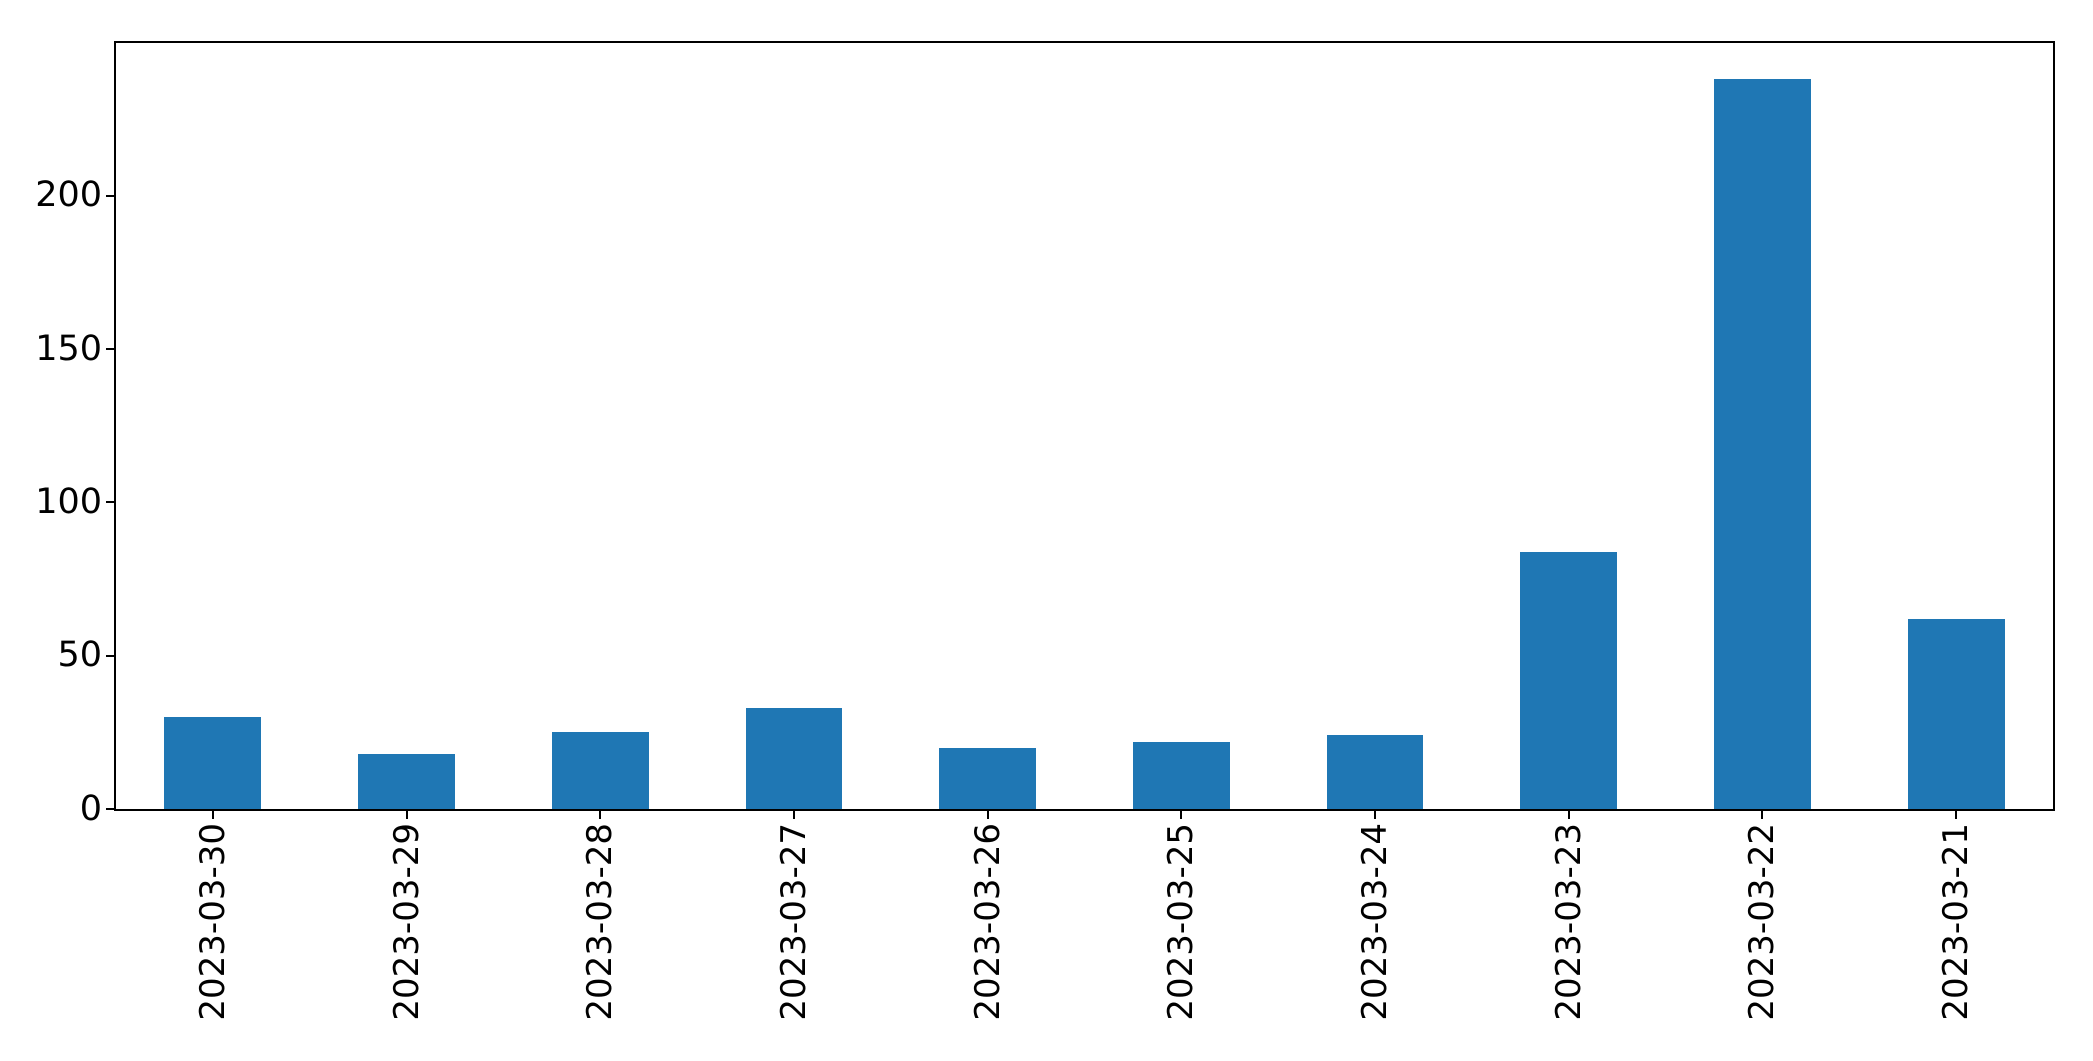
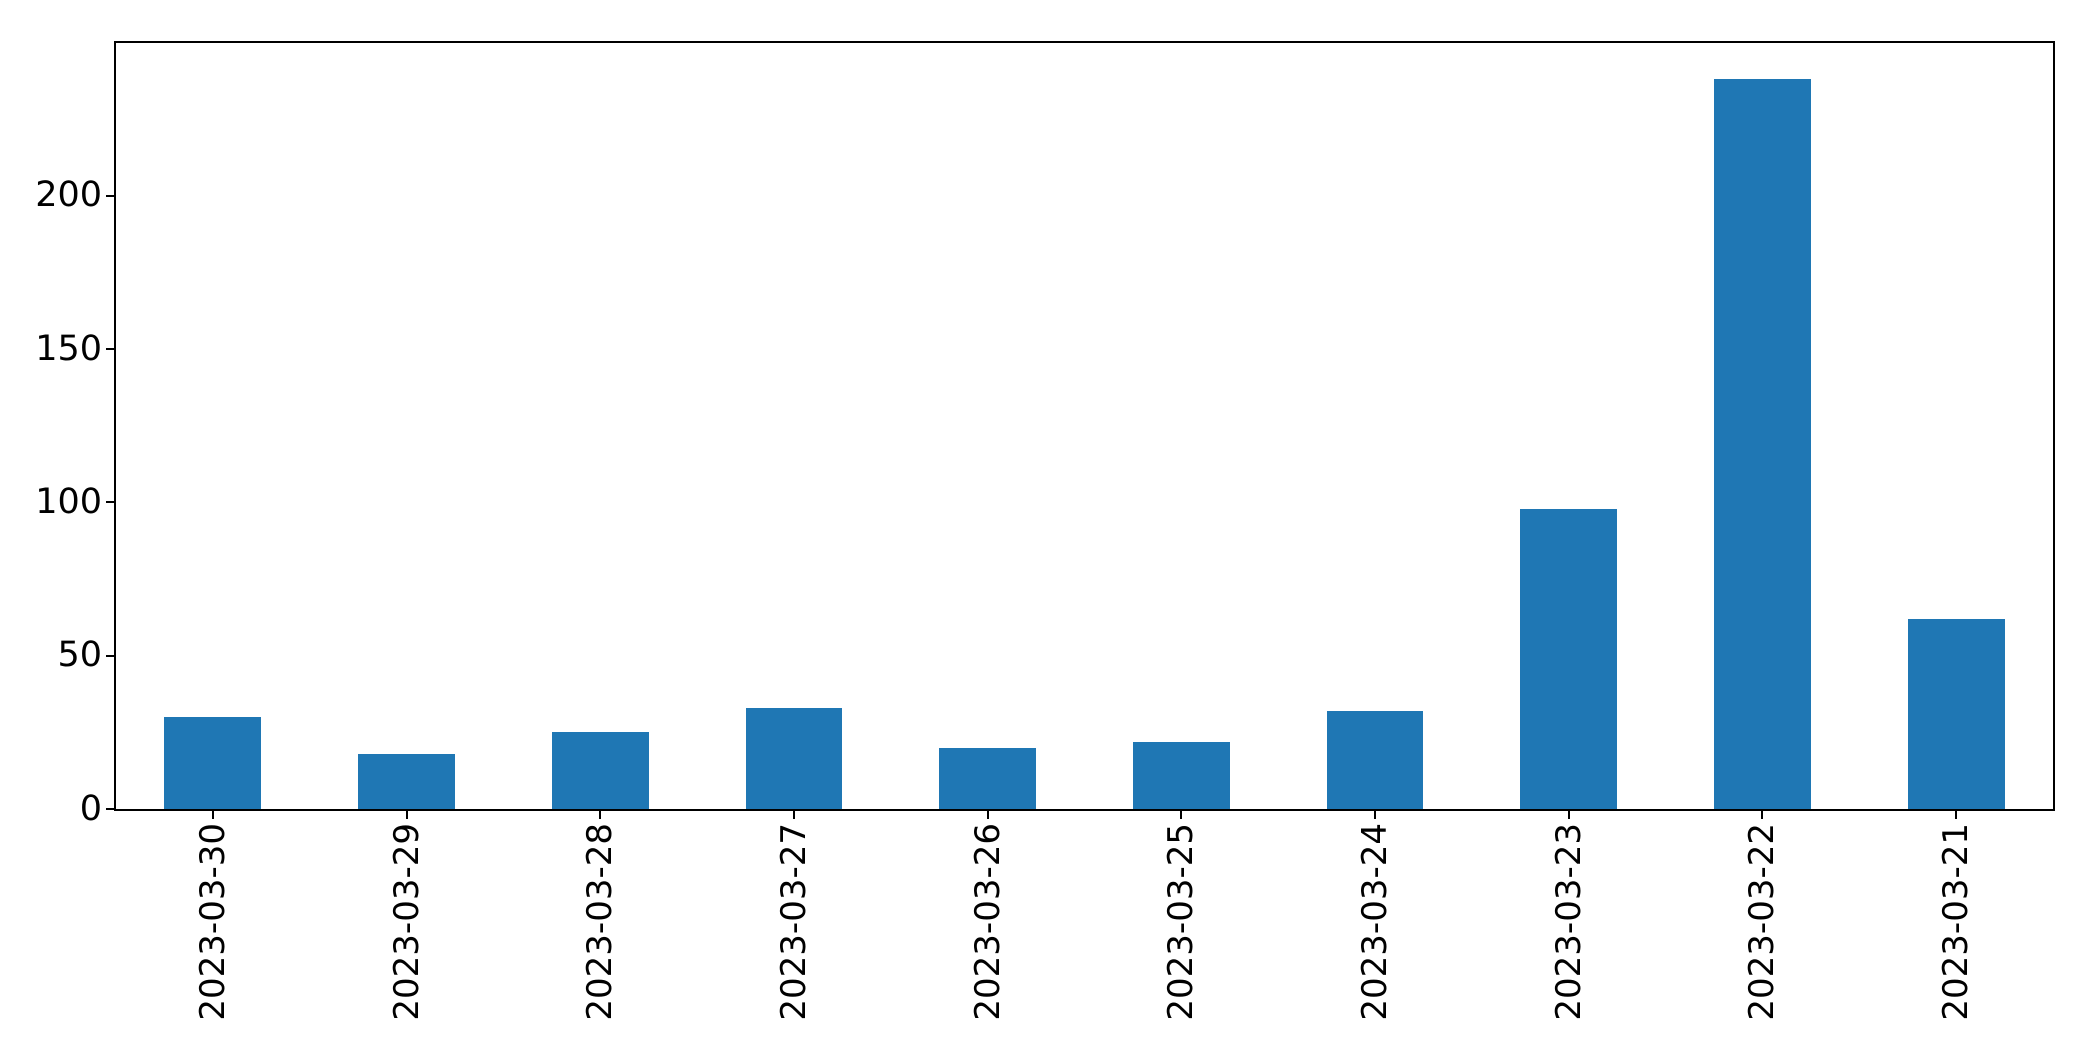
2023-03-24: 24 -> 32
2023-03-23: 84 -> 98
